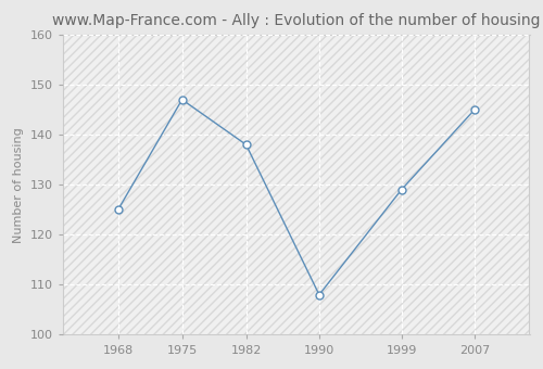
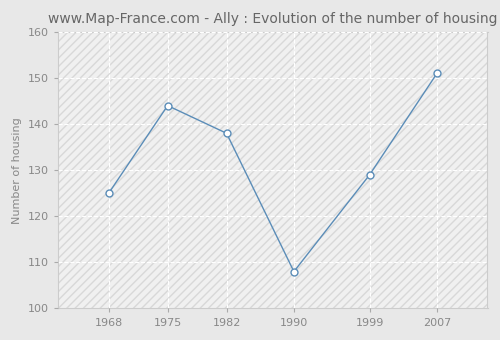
1975: 147 -> 144
2007: 145 -> 151
